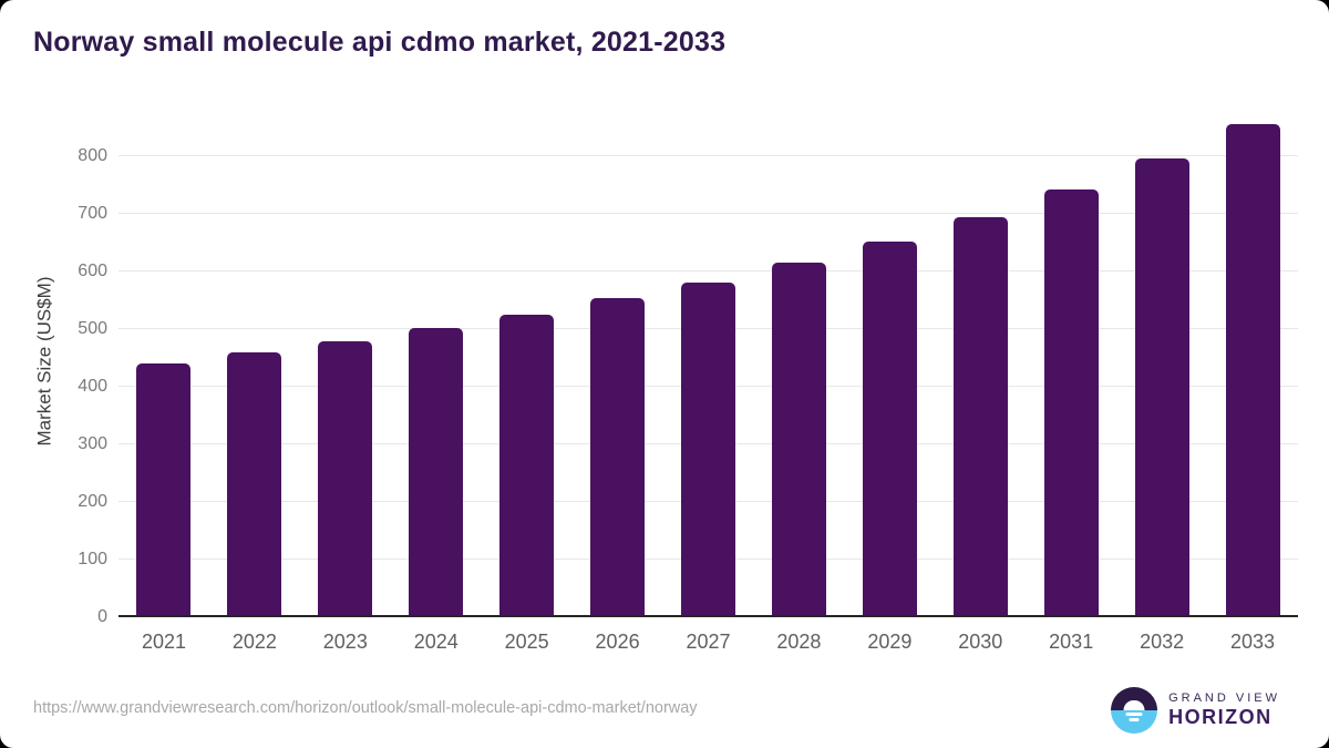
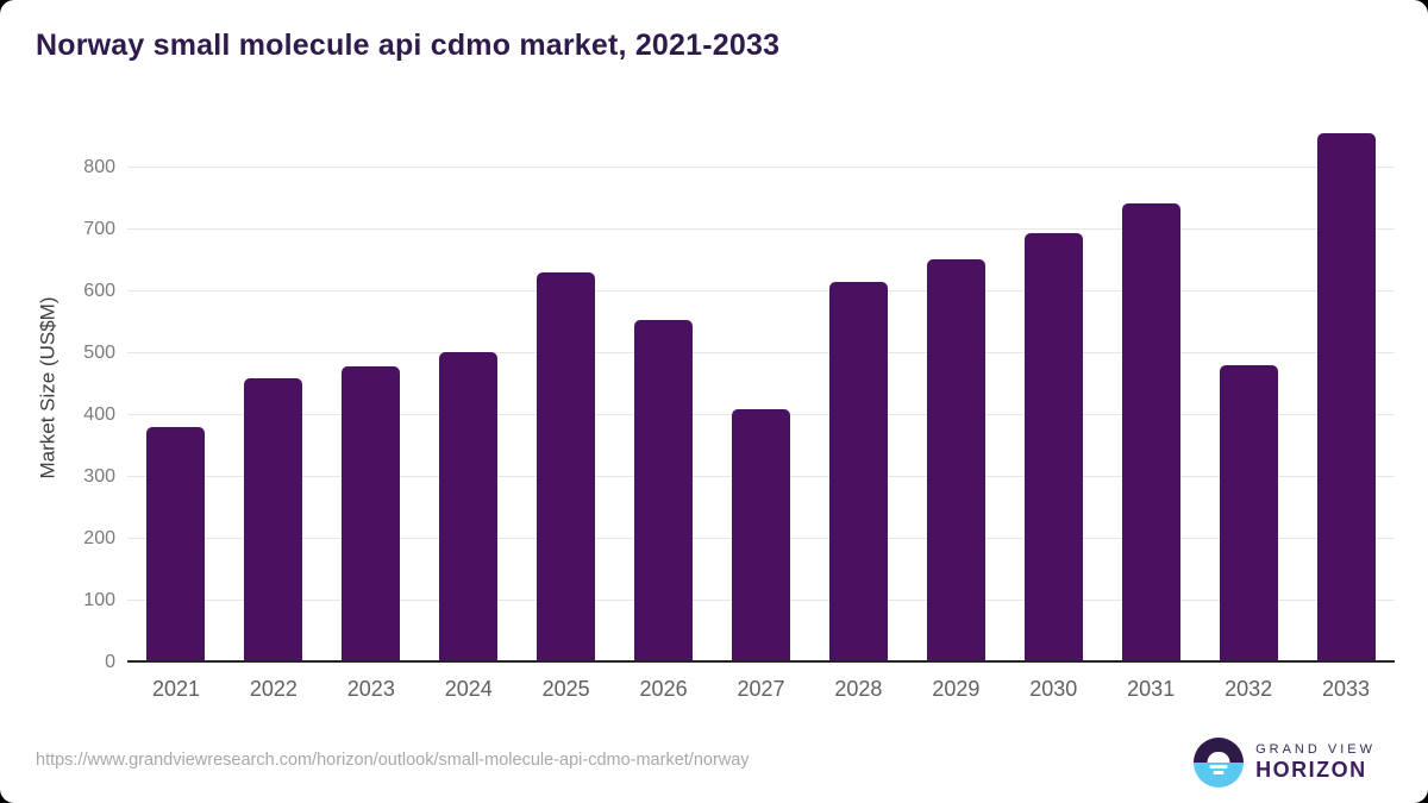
2021: 440 -> 380
2025: 520 -> 630
2027: 580 -> 410
2032: 800 -> 480
